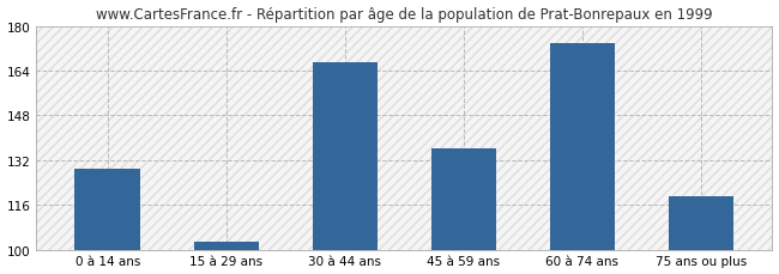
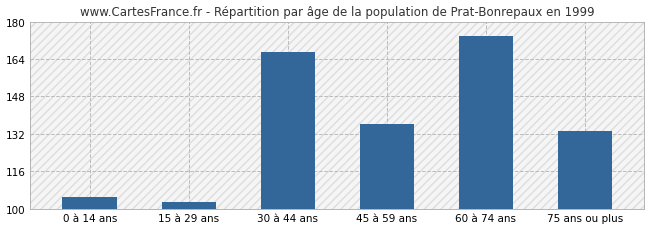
0 à 14 ans: 129 -> 105
75 ans ou plus: 119 -> 133
